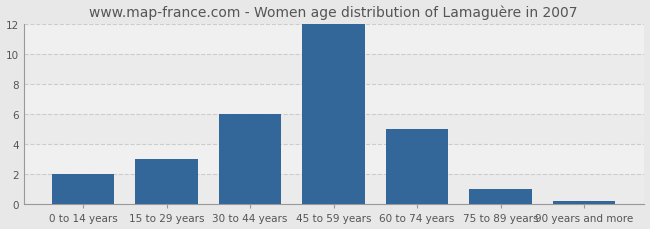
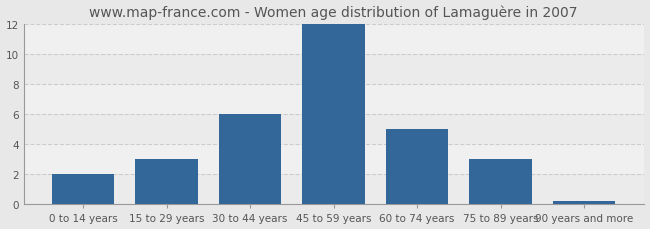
75 to 89 years: 1.0 -> 3.0
